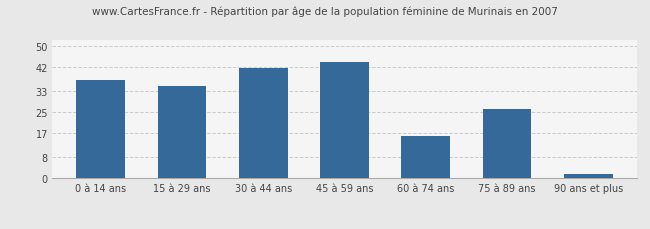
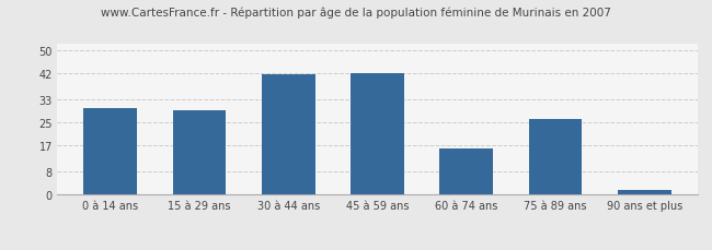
0 à 14 ans: 37.0 -> 30.0
15 à 29 ans: 35.0 -> 29.0
45 à 59 ans: 44.0 -> 42.0
